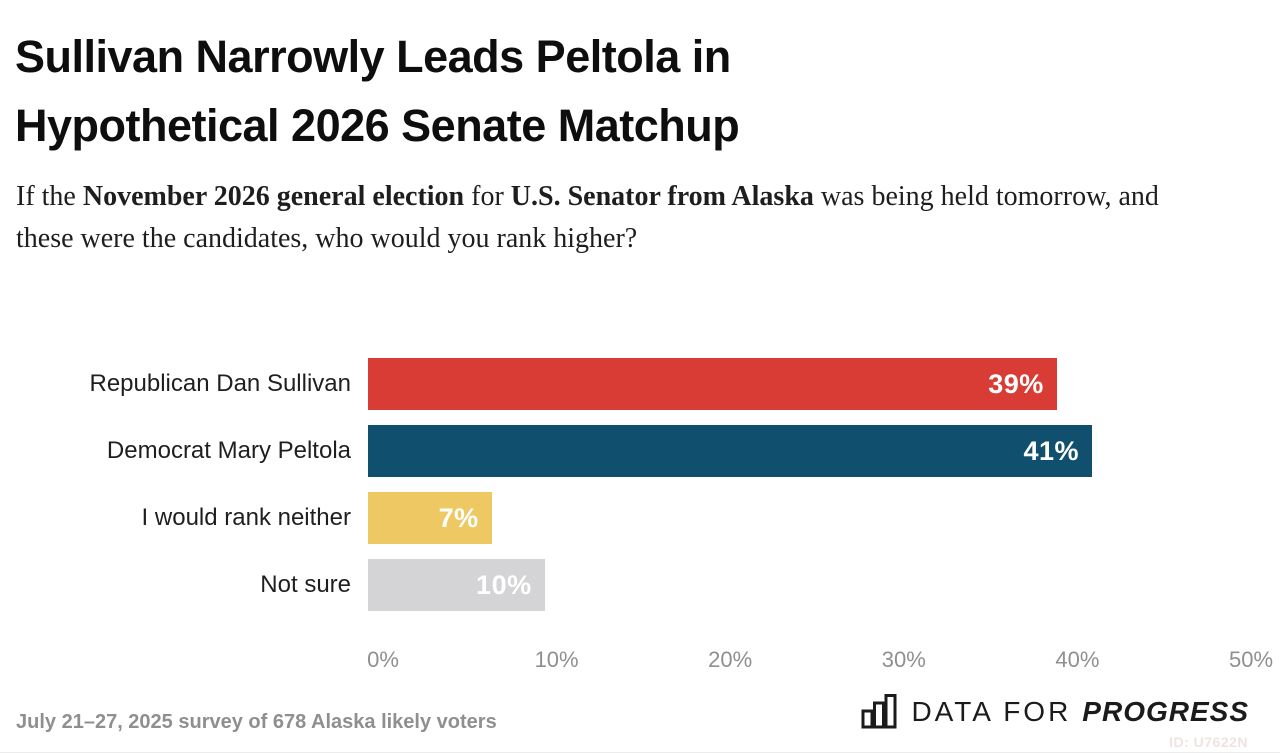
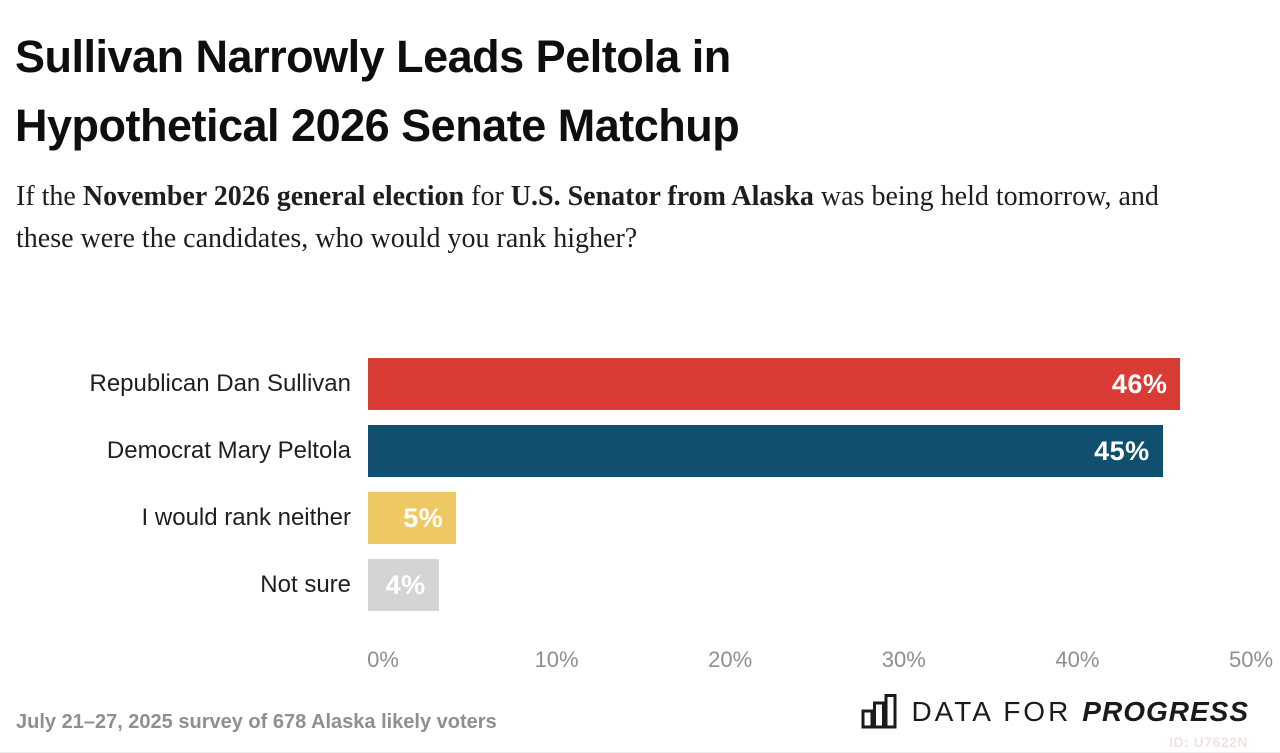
Republican Dan Sullivan: 39% -> 46%
Democrat Mary Peltola: 41% -> 45%
I would rank neither: 7% -> 5%
Not sure: 10% -> 4%
